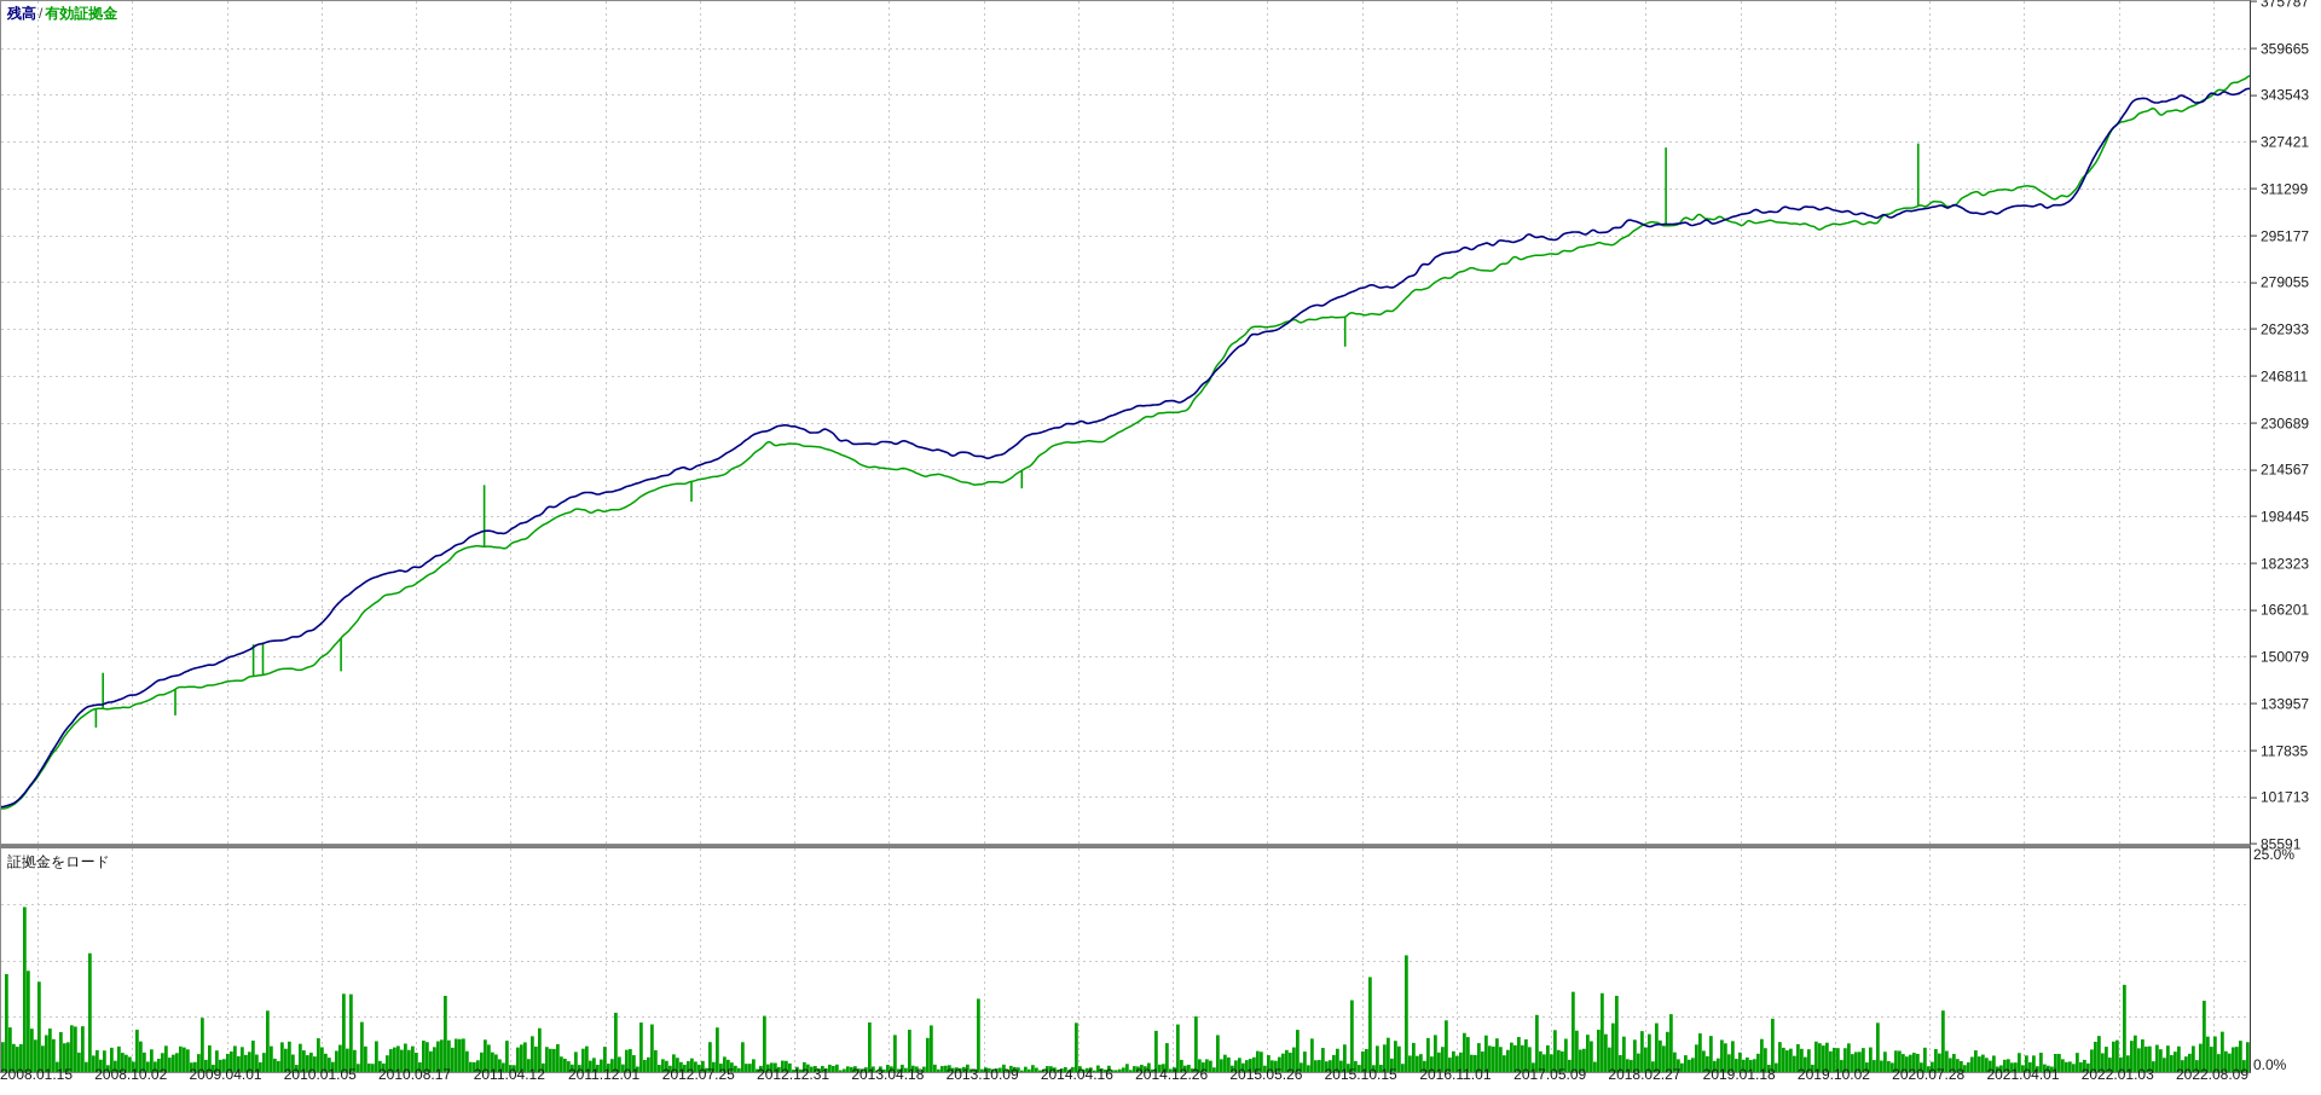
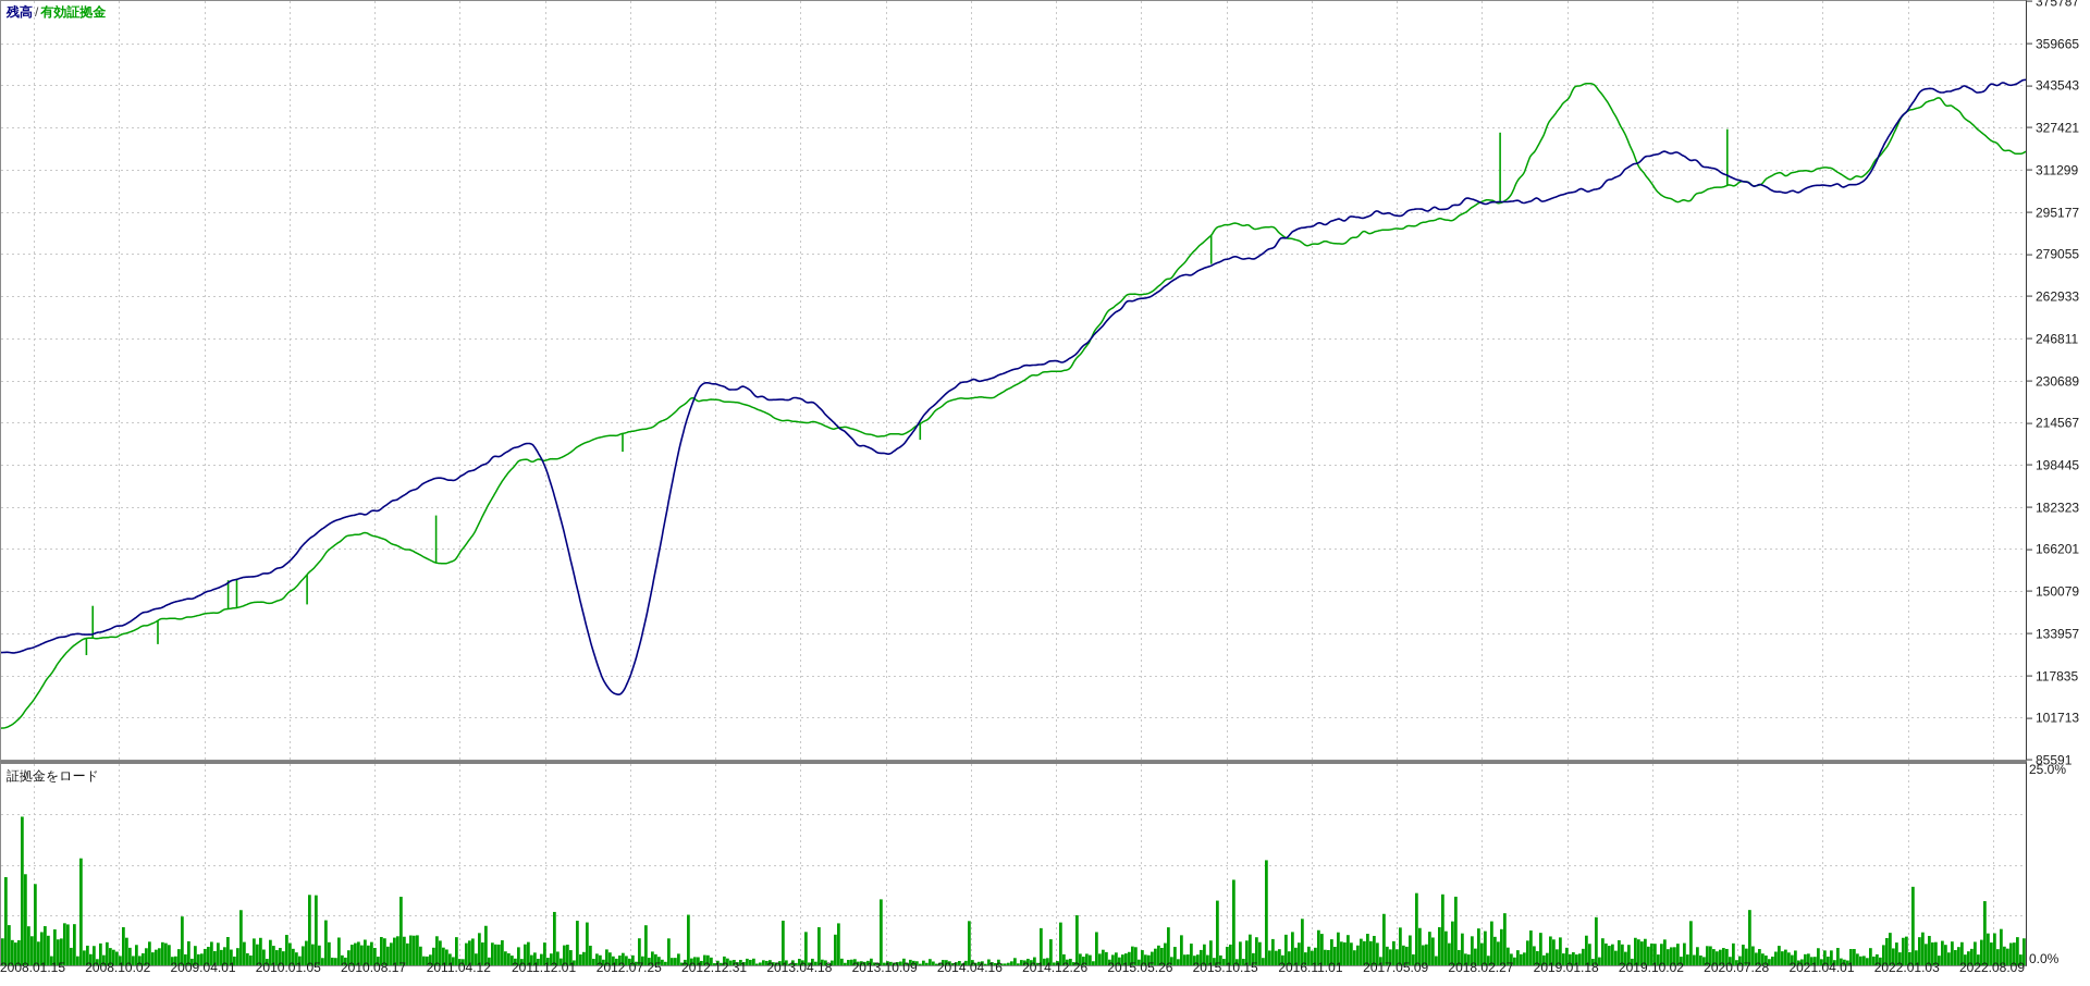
残高/2008.01.15: 102000 -> 131000
有効証拠金/2011.04.12: 186000 -> 159000
残高/2012.07.25: 214000 -> 110000
残高/2013.10.09: 216000 -> 200000
有効証拠金/2015.10.15: 271000 -> 294000
有効証拠金/2019.01.18: 296000 -> 340000
残高/2019.10.02: 298000 -> 313000
有効証拠金/2022.08.09: 340000 -> 309000
